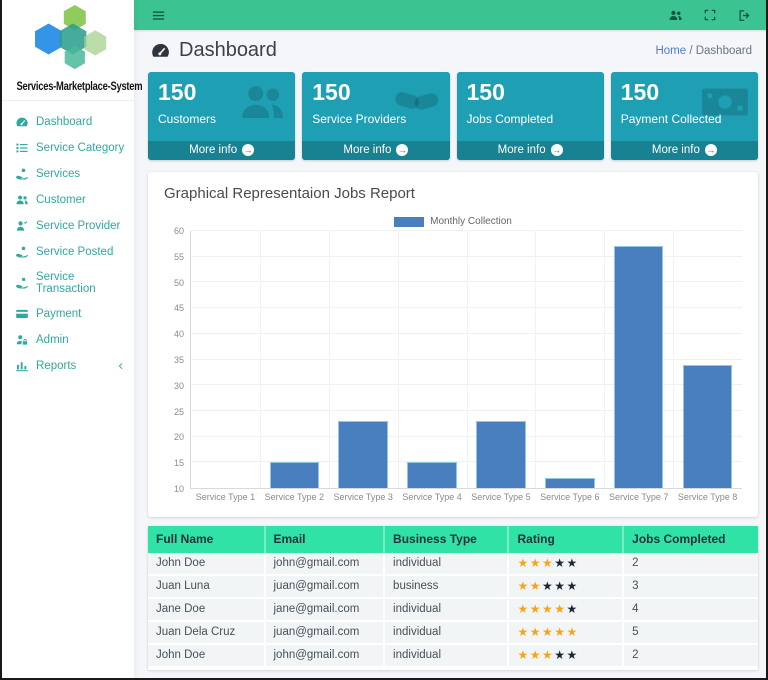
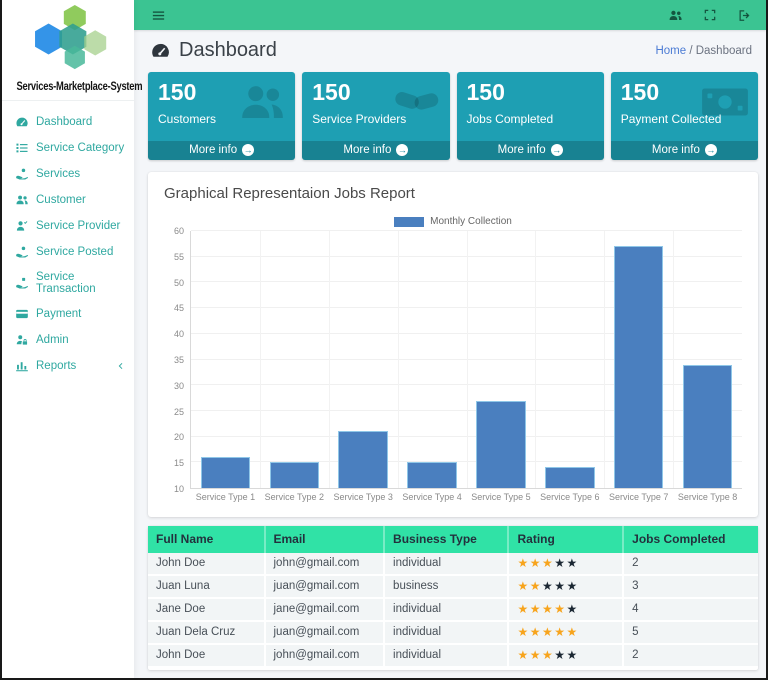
Service Type 1: 10 -> 16
Service Type 3: 23 -> 21
Service Type 5: 23 -> 27
Service Type 6: 12 -> 14
